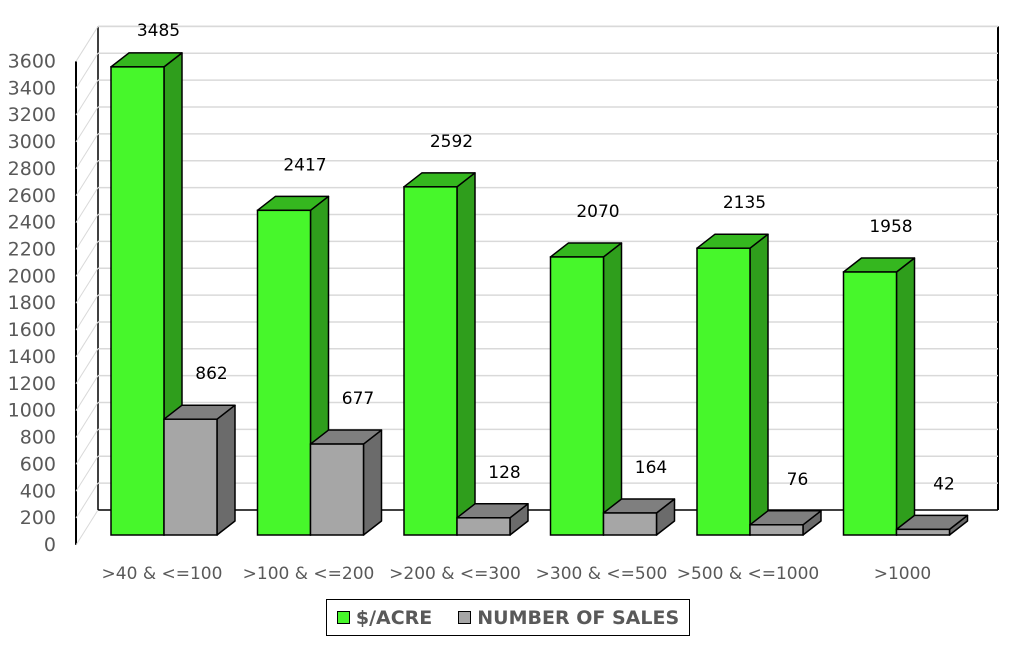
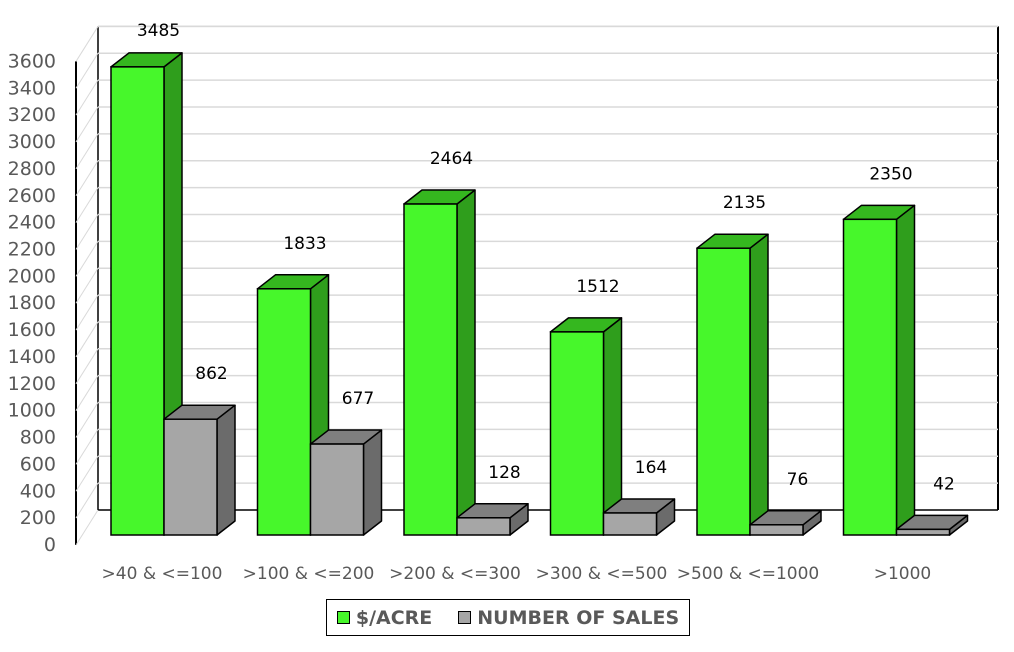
$/ACRE/>100 & <=200: 2417 -> 1833
$/ACRE/>200 & <=300: 2592 -> 2464
$/ACRE/>300 & <=500: 2070 -> 1512
$/ACRE/>1000: 1958 -> 2350
